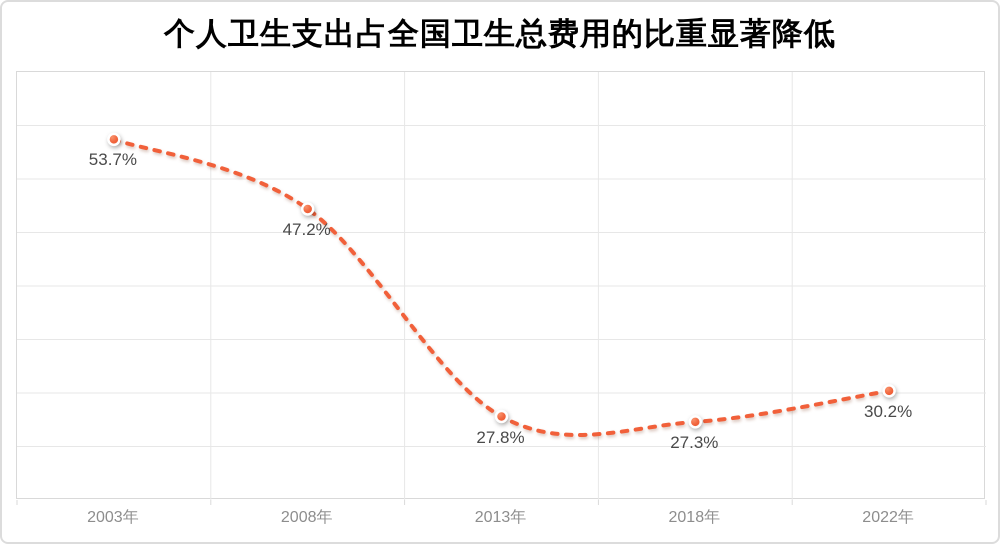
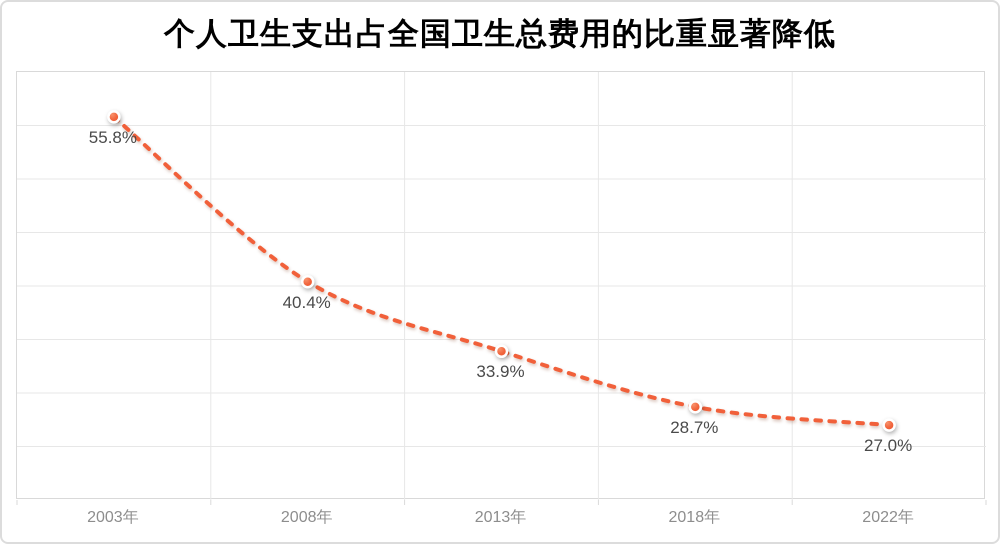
2003年: 53.7% -> 55.8%
2008年: 47.2% -> 40.4%
2013年: 27.8% -> 33.9%
2018年: 27.3% -> 28.7%
2022年: 30.2% -> 27.0%
